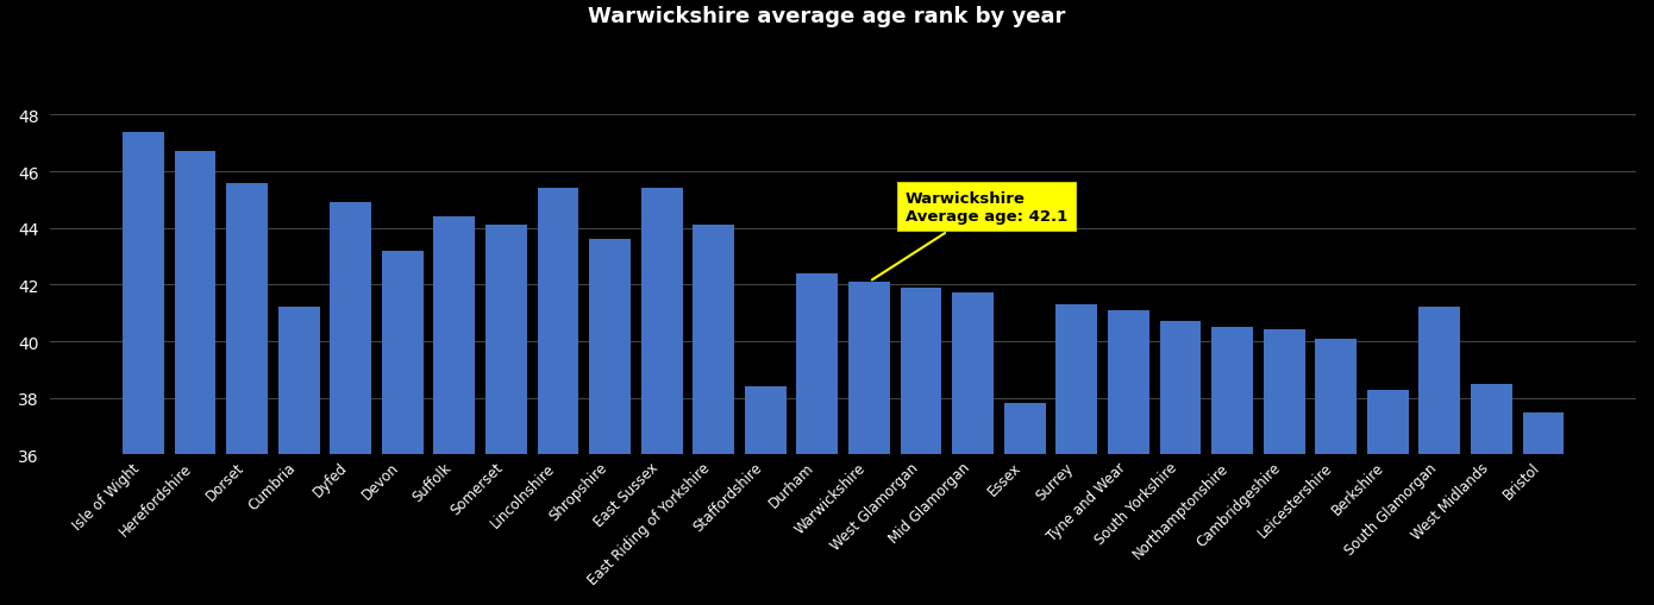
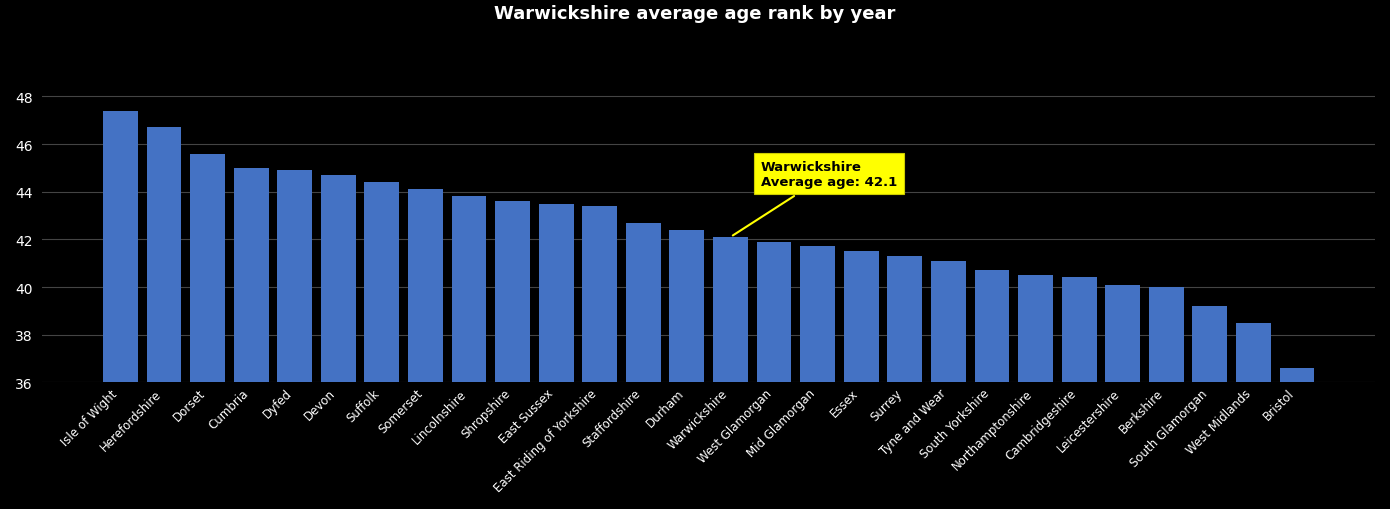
Cumbria: 41.2 -> 45.0
Devon: 43.2 -> 44.7
Lincolnshire: 45.4 -> 43.8
East Sussex: 45.4 -> 43.5
East Riding of Yorkshire: 44.1 -> 43.4
Staffordshire: 38.4 -> 42.7
Essex: 37.8 -> 41.5
Berkshire: 38.3 -> 40.0
South Glamorgan: 41.2 -> 39.2
Bristol: 37.5 -> 36.6
